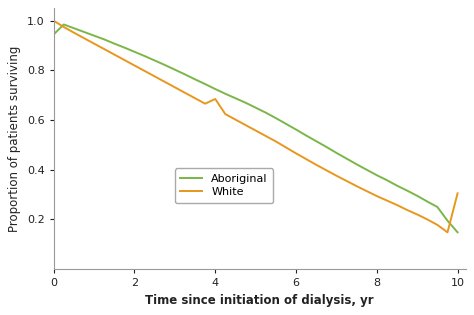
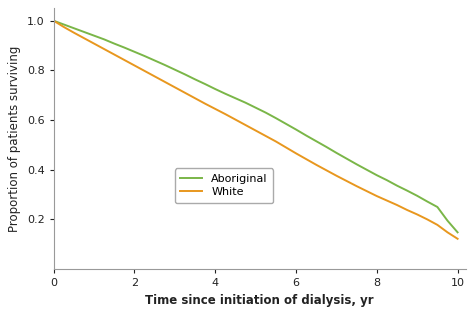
Aboriginal/0: 0.945 -> 1.000
White/4: 0.685 -> 0.645
White/10: 0.305 -> 0.122
